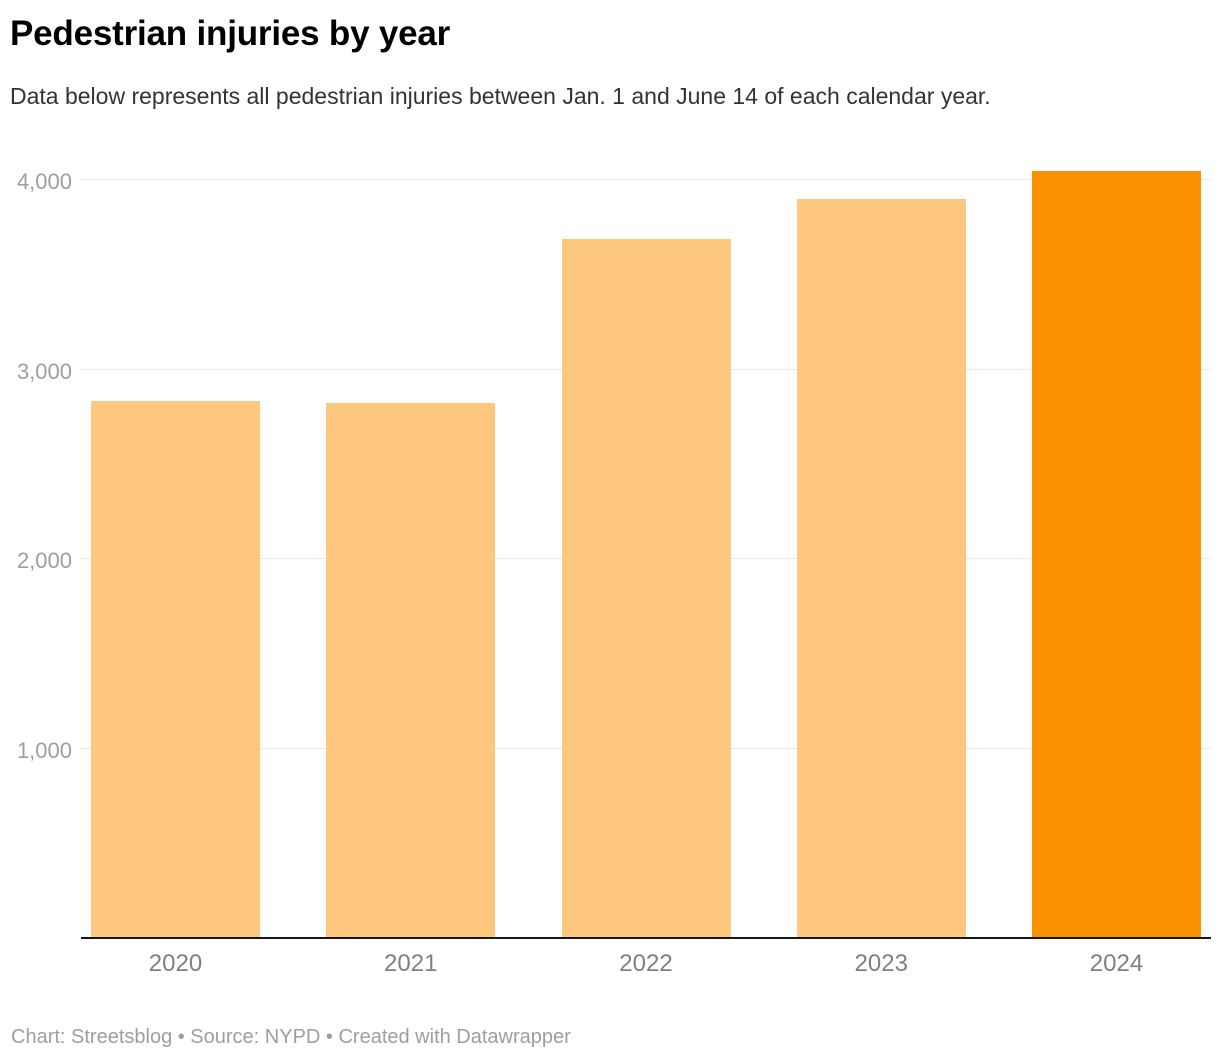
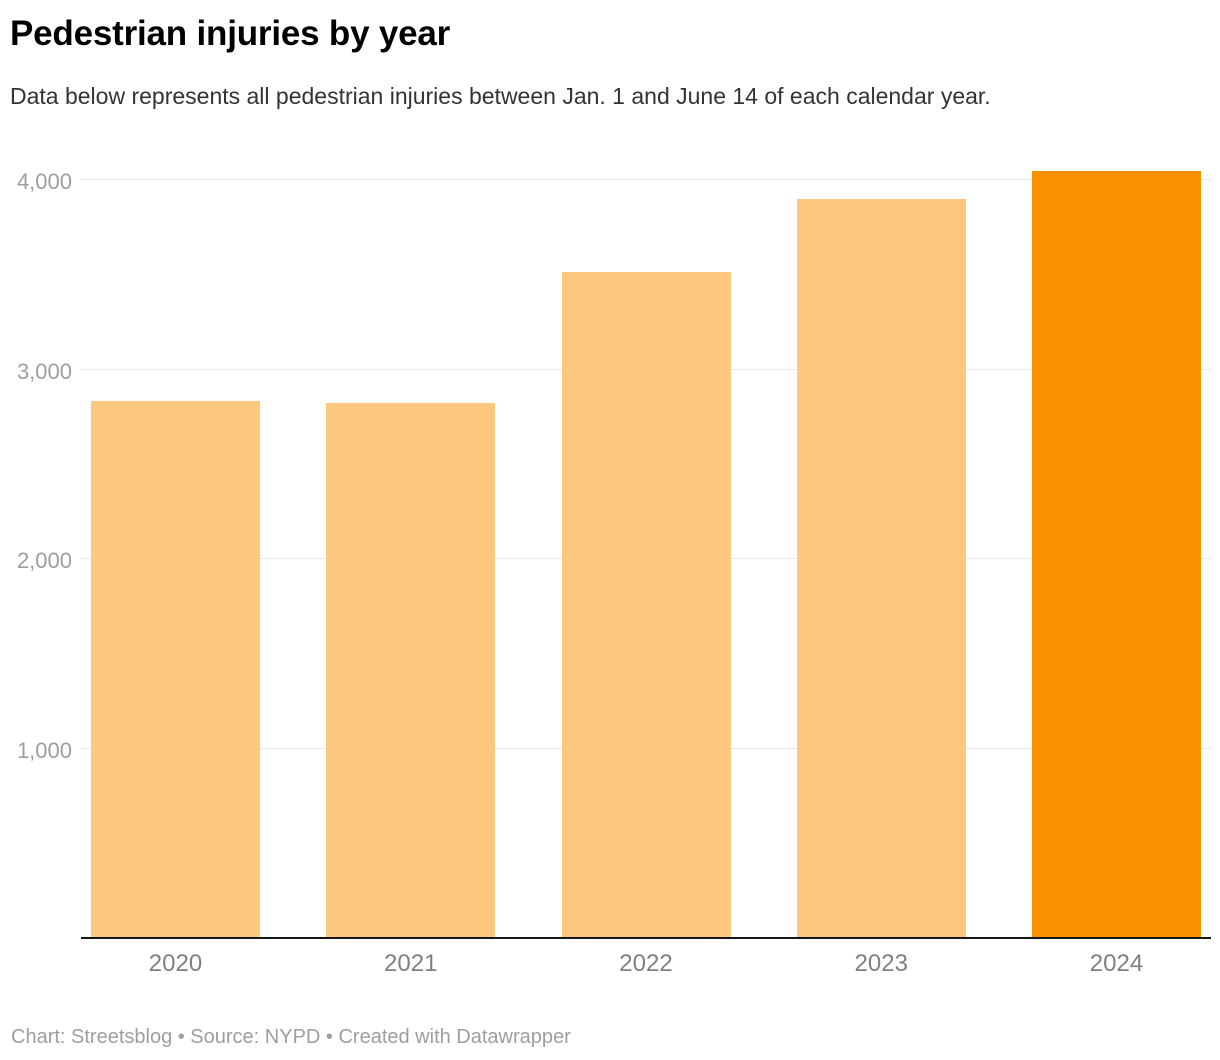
2022: 3680 -> 3510
